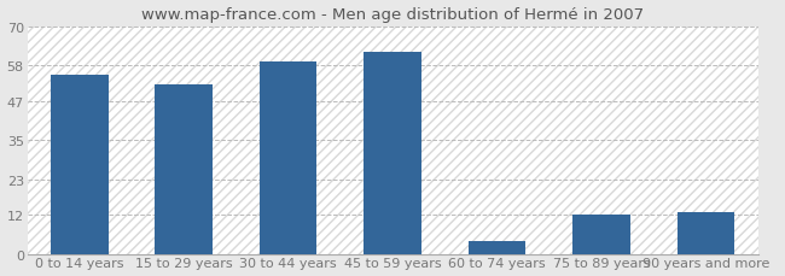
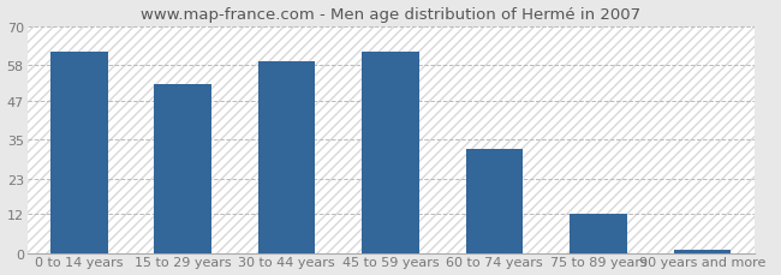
0 to 14 years: 55 -> 62
60 to 74 years: 4 -> 32
90 years and more: 13 -> 1
